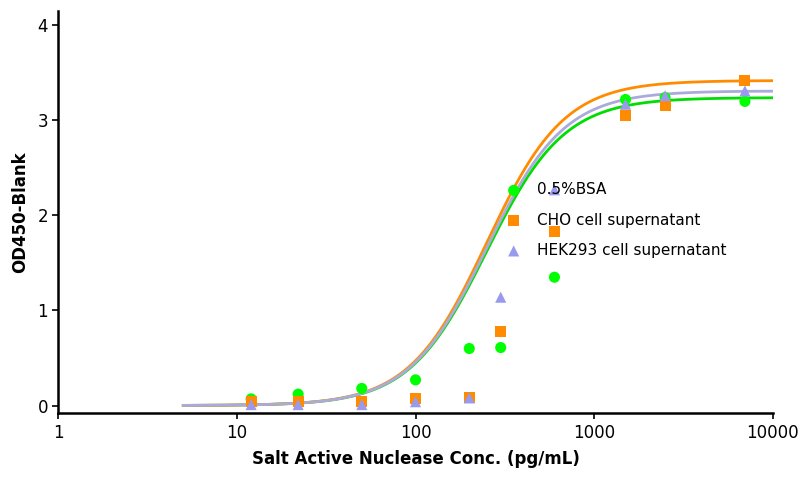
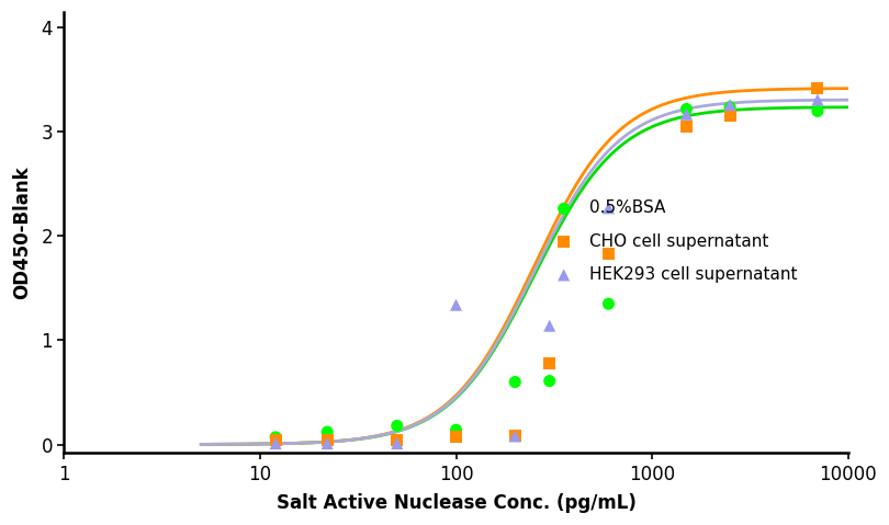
0.5%BSA/100: 0.27 -> 0.14
HEK293 cell supernatant/100: 0.04 -> 1.34
